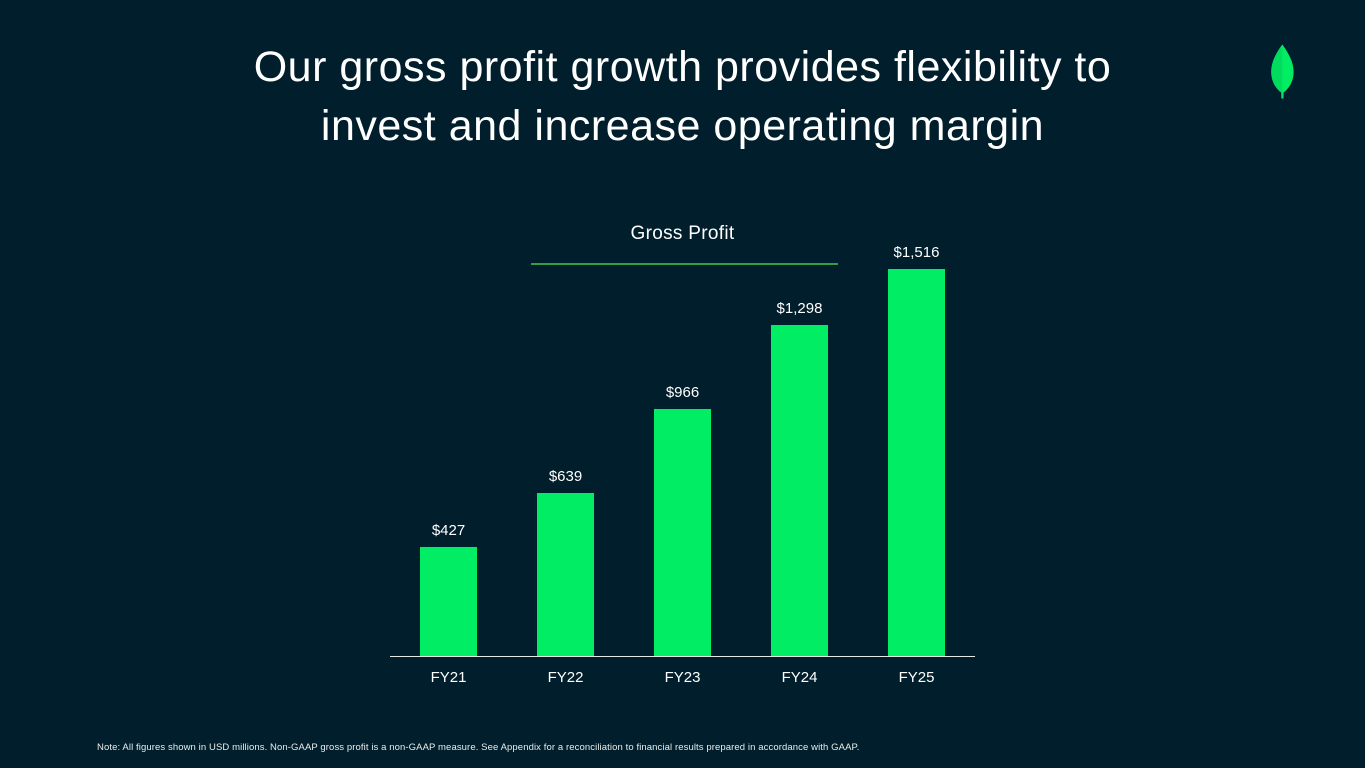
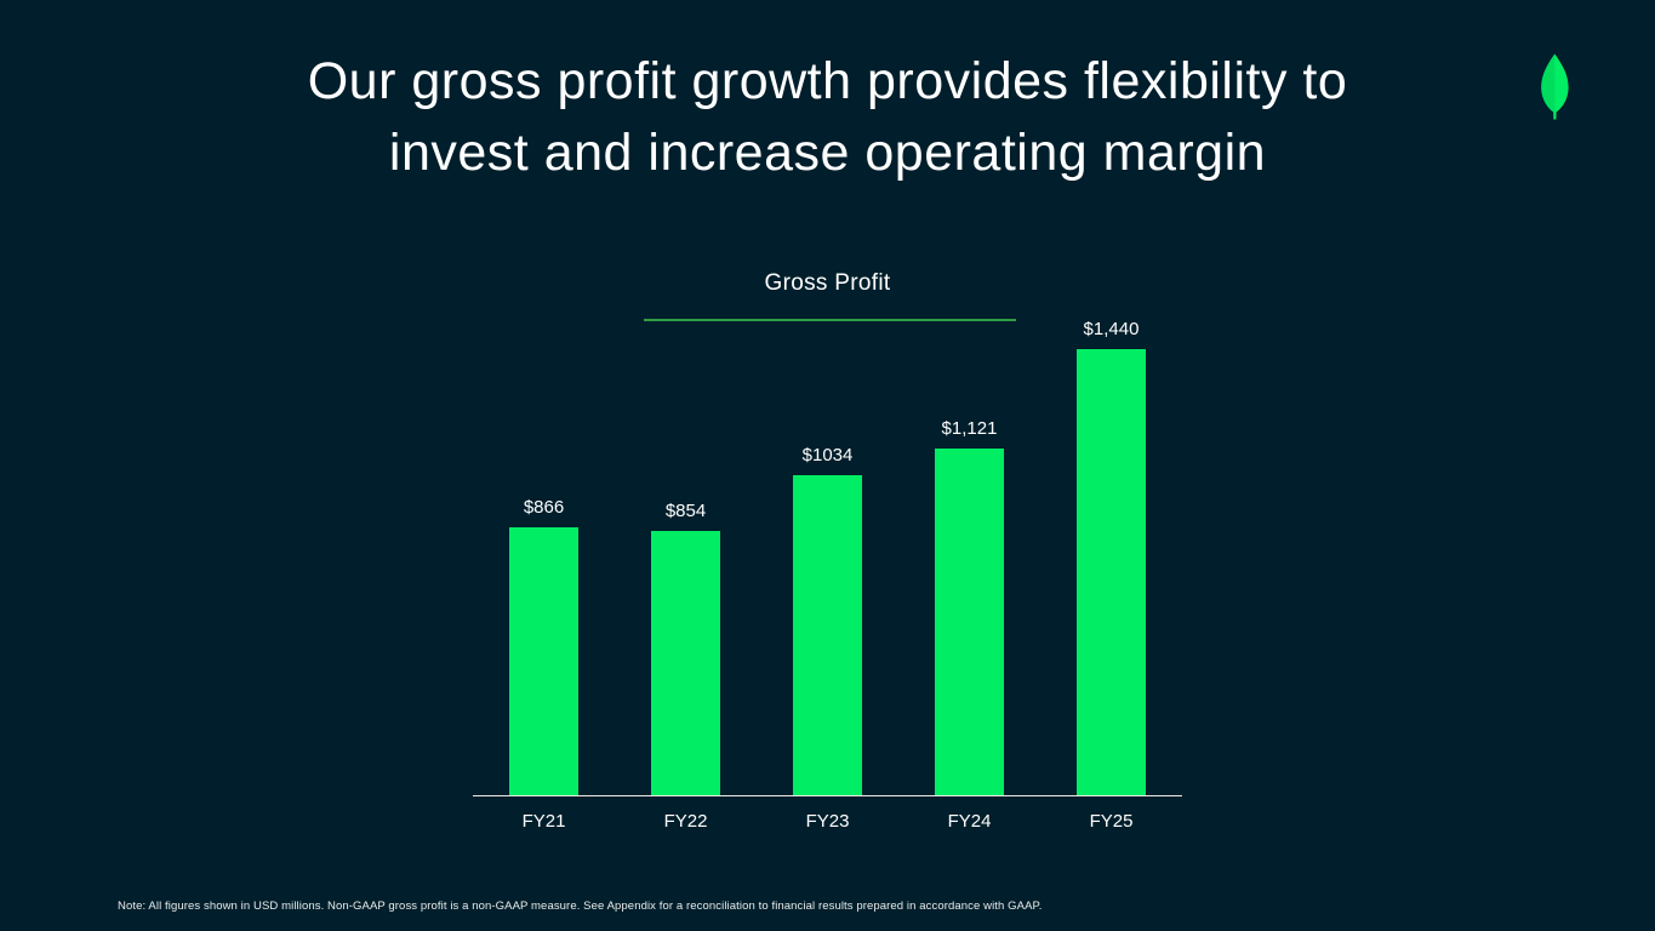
FY21: $427 -> $866
FY22: $639 -> $854
FY23: $966 -> $1034
FY24: $1,298 -> $1,121
FY25: $1,516 -> $1,440
